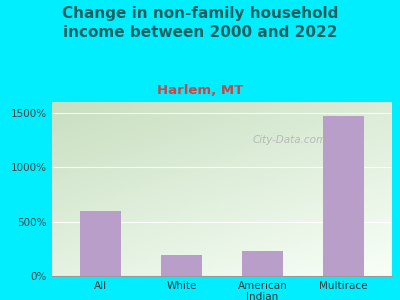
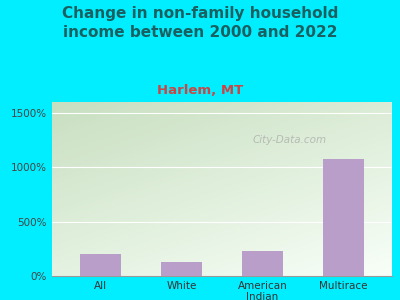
All: 600% -> 200%
White: 190% -> 130%
Multirace: 1470% -> 1080%
